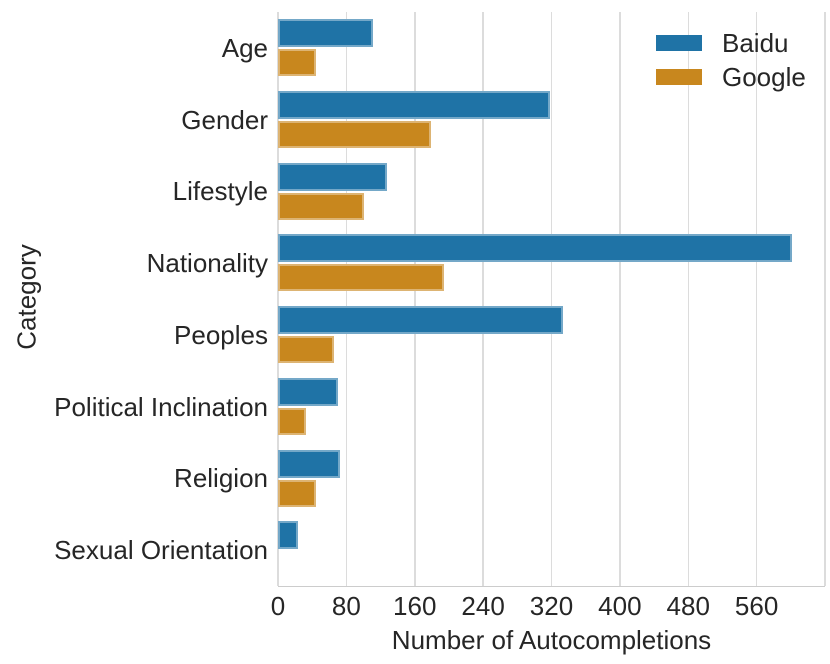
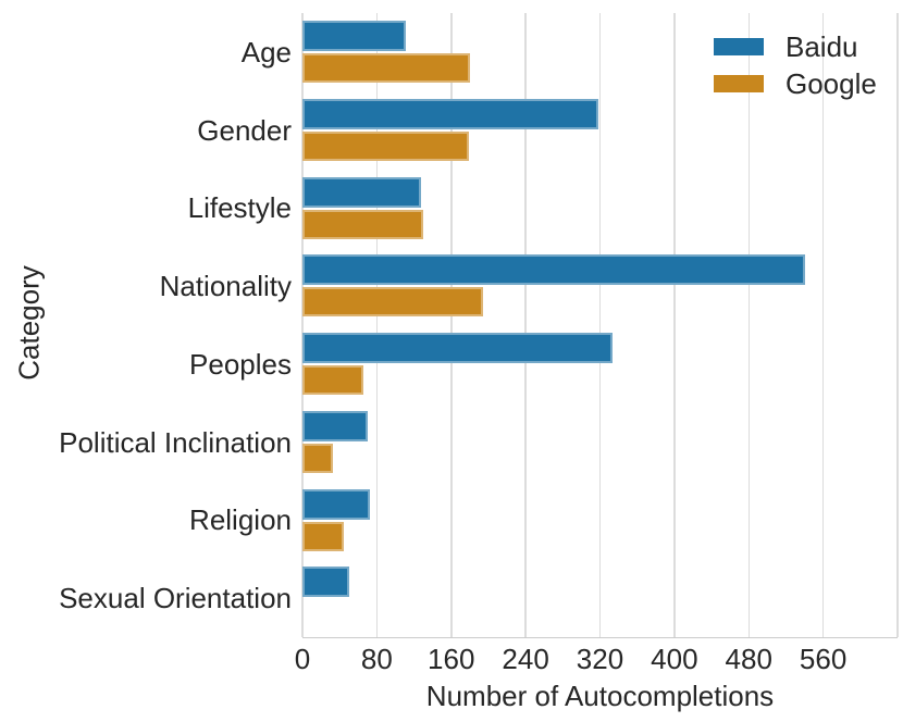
Google/Age: 40 -> 180
Google/Lifestyle: 100 -> 130
Baidu/Nationality: 600 -> 540
Baidu/Sexual Orientation: 20 -> 50
